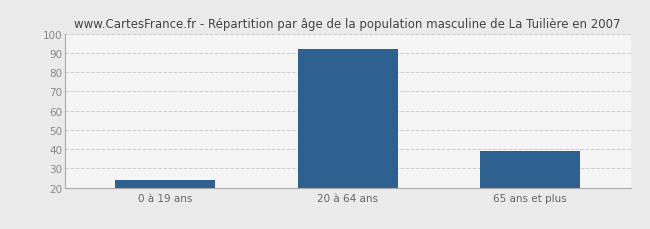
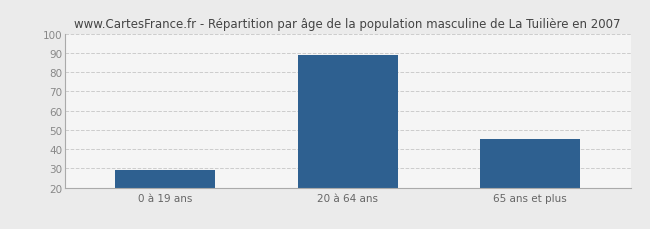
0 à 19 ans: 24 -> 29
20 à 64 ans: 92 -> 89
65 ans et plus: 39 -> 45
